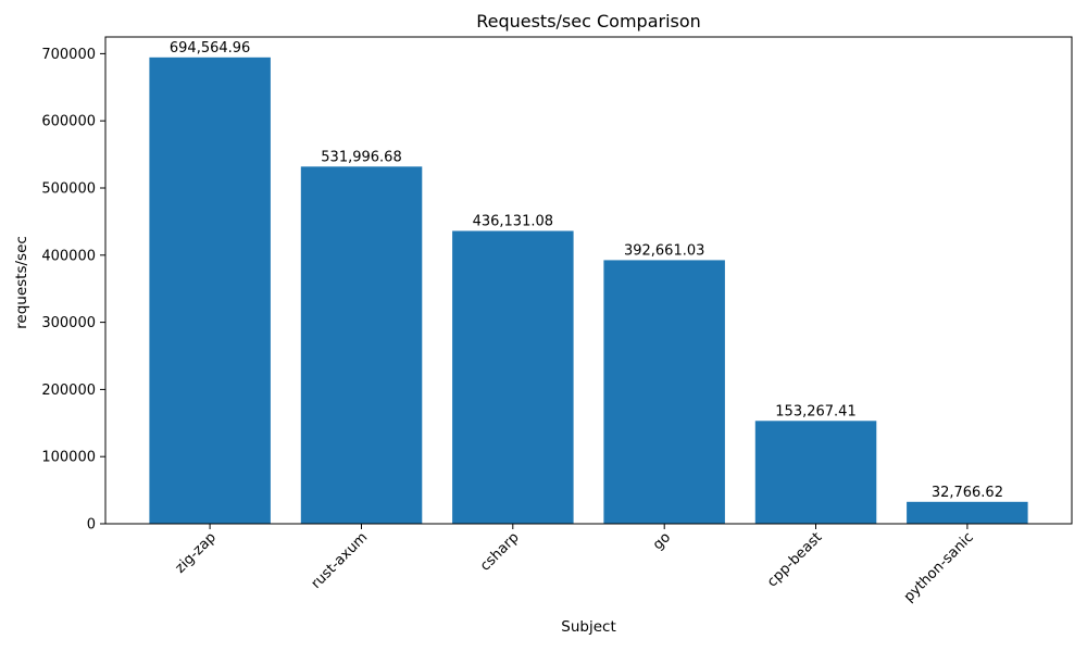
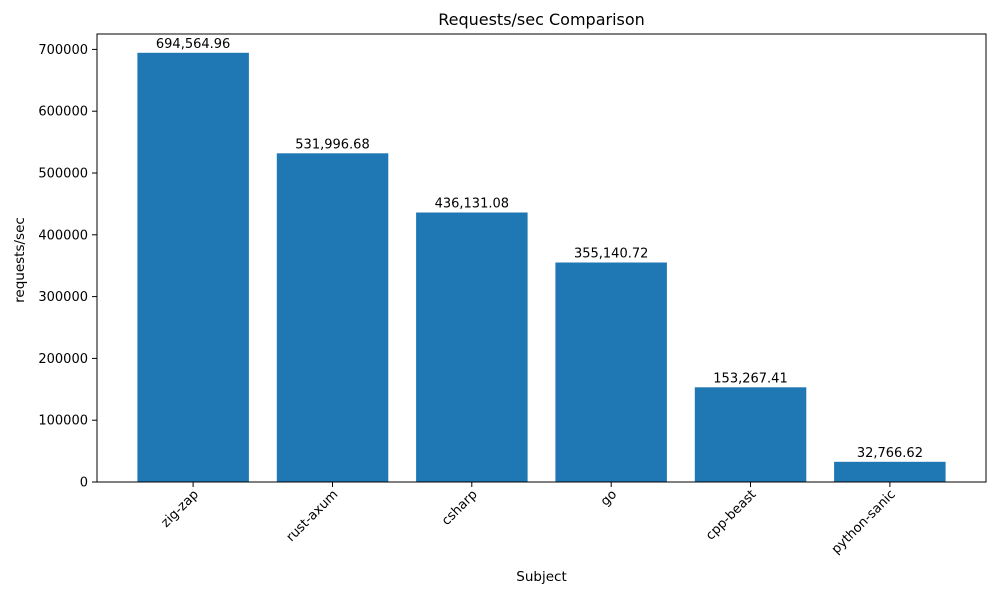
go: 392,661.03 -> 355,140.72
